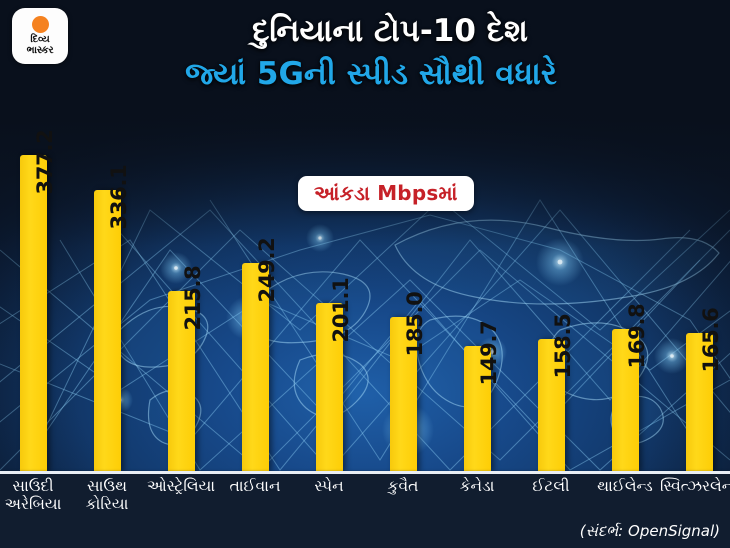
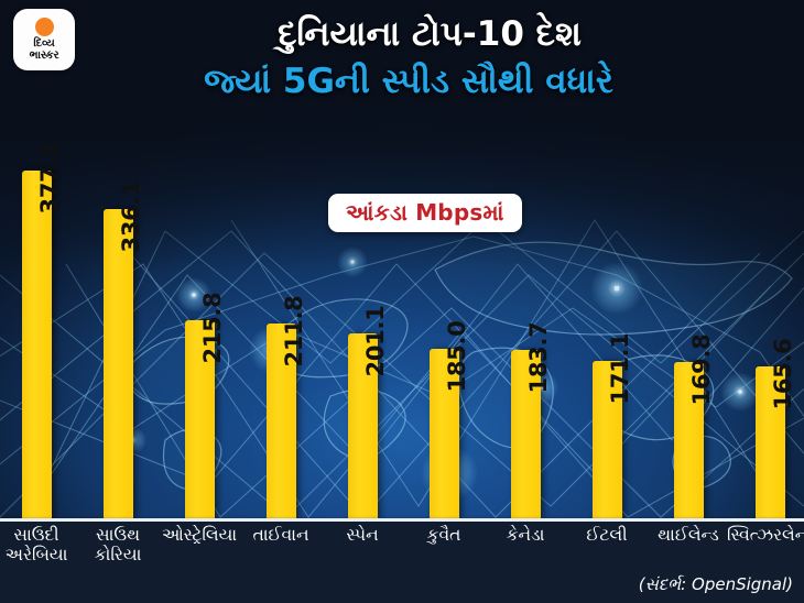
તાઈવાન: 249.2 -> 211.8
કેનેડા: 149.7 -> 183.7
ઈટલી: 158.5 -> 171.1
